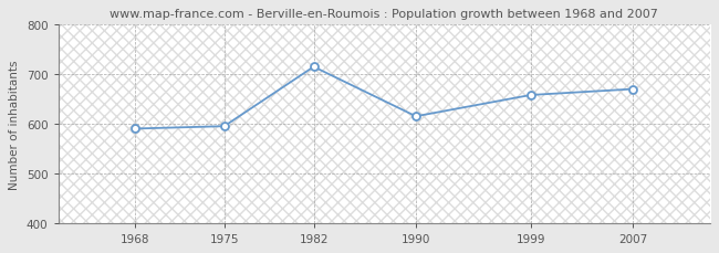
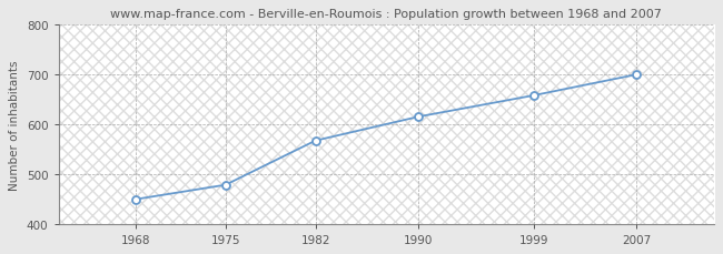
1968: 590 -> 449
1975: 595 -> 478
1982: 715 -> 567
2007: 670 -> 700
